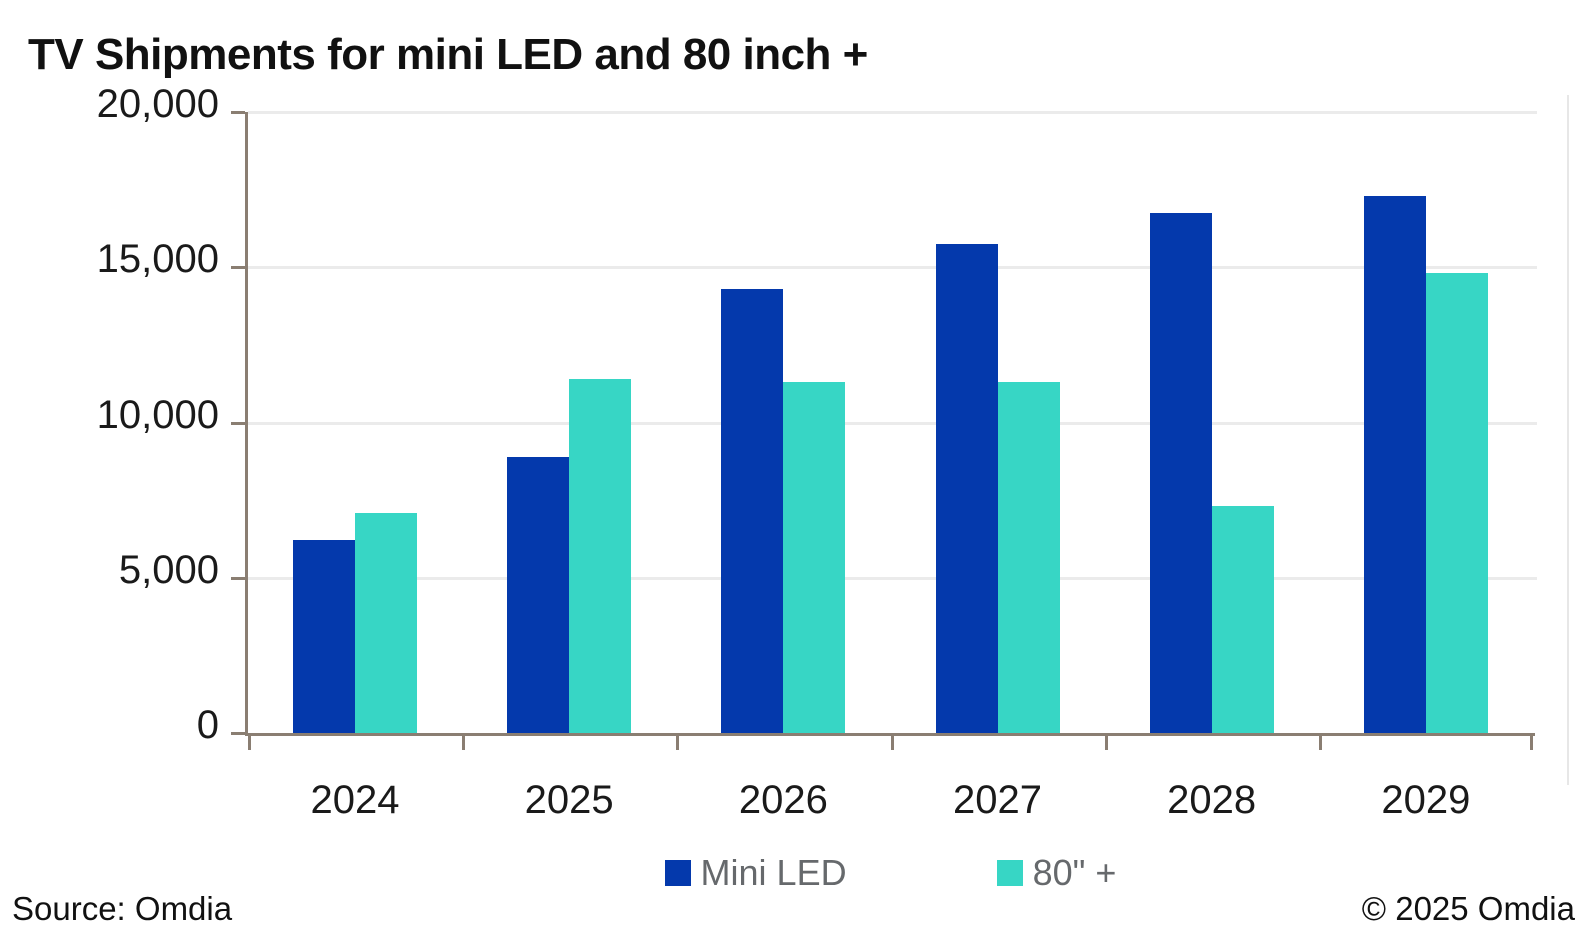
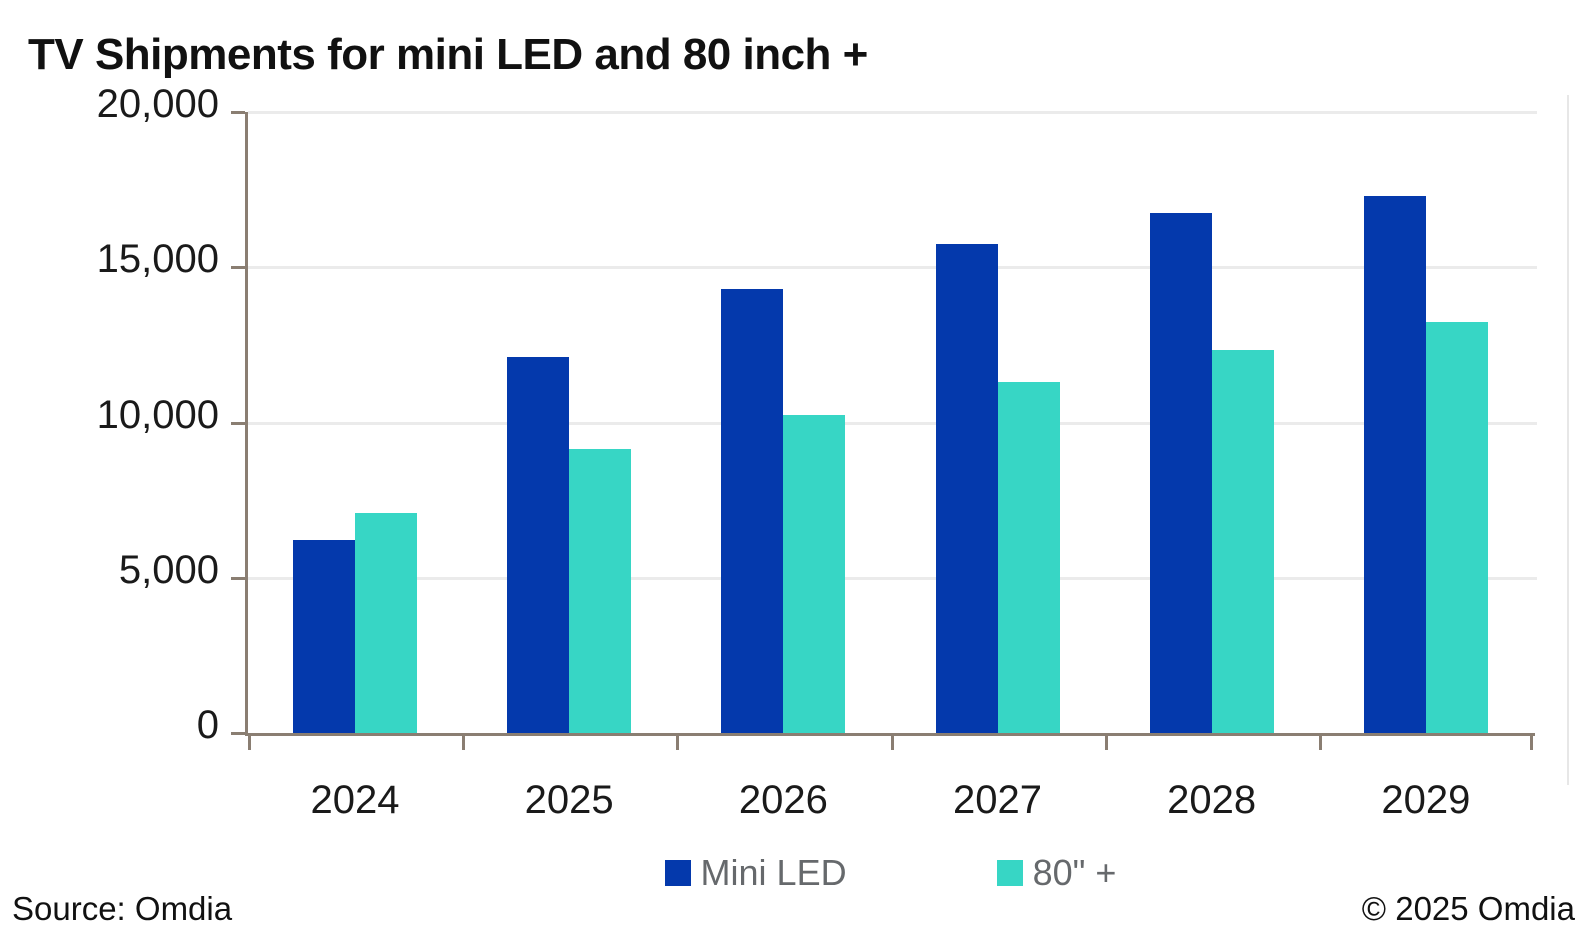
Mini LED/2025: 8900 -> 12100
80" +/2025: 11400 -> 9200
80" +/2026: 11300 -> 10200
80" +/2028: 7300 -> 12400
80" +/2029: 14800 -> 13200
